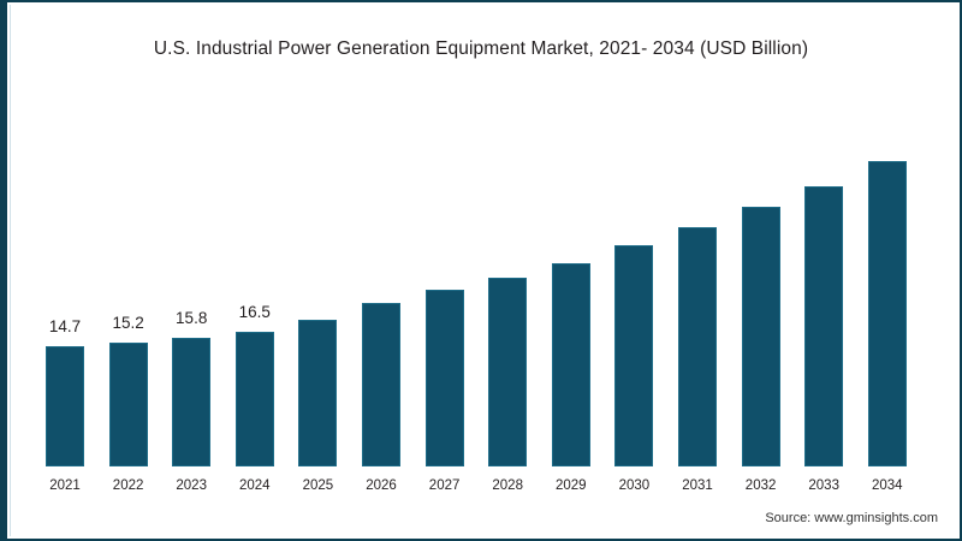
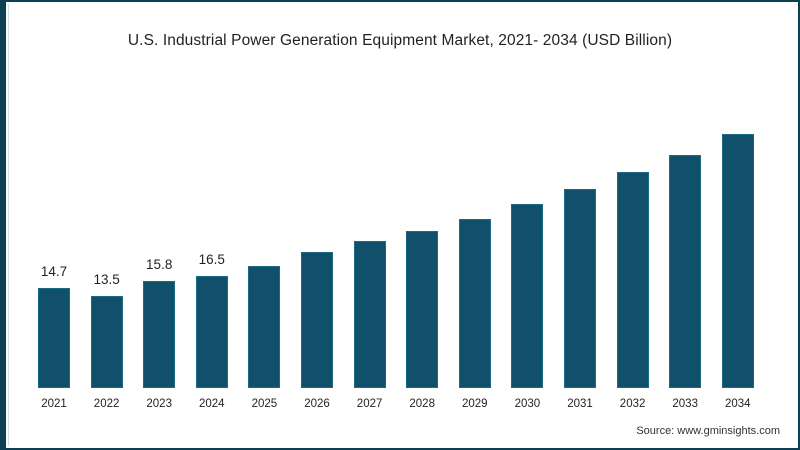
2022: 15.2 -> 13.5
